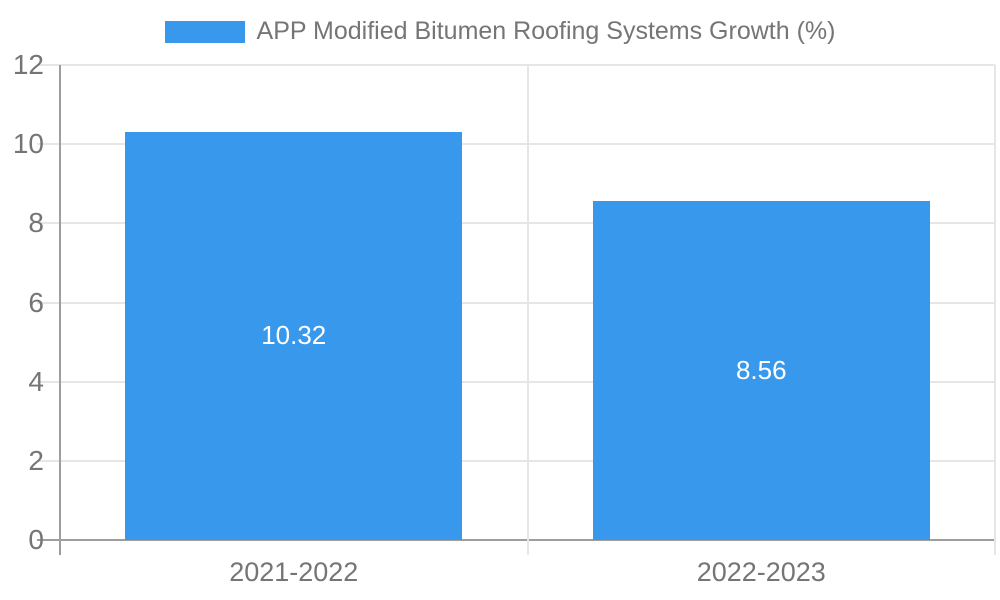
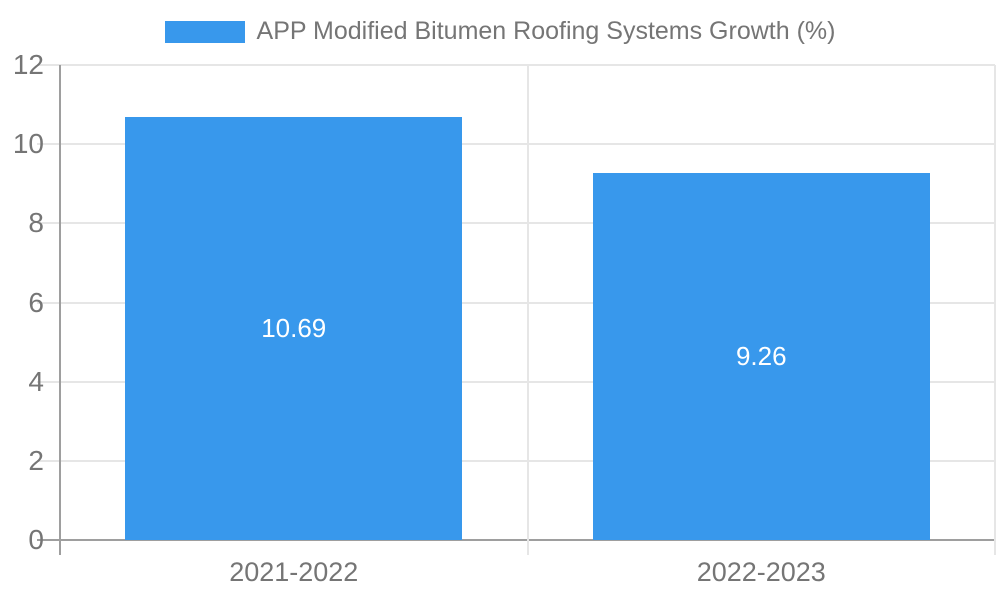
2021-2022: 10.32 -> 10.69
2022-2023: 8.56 -> 9.26
